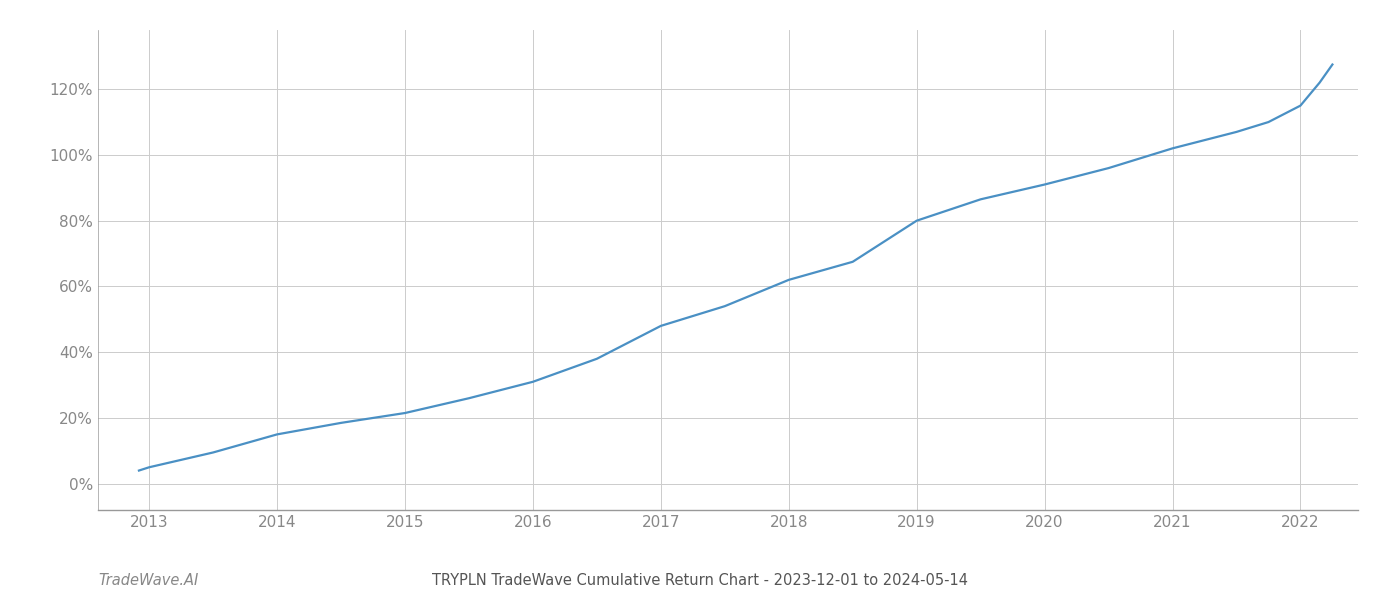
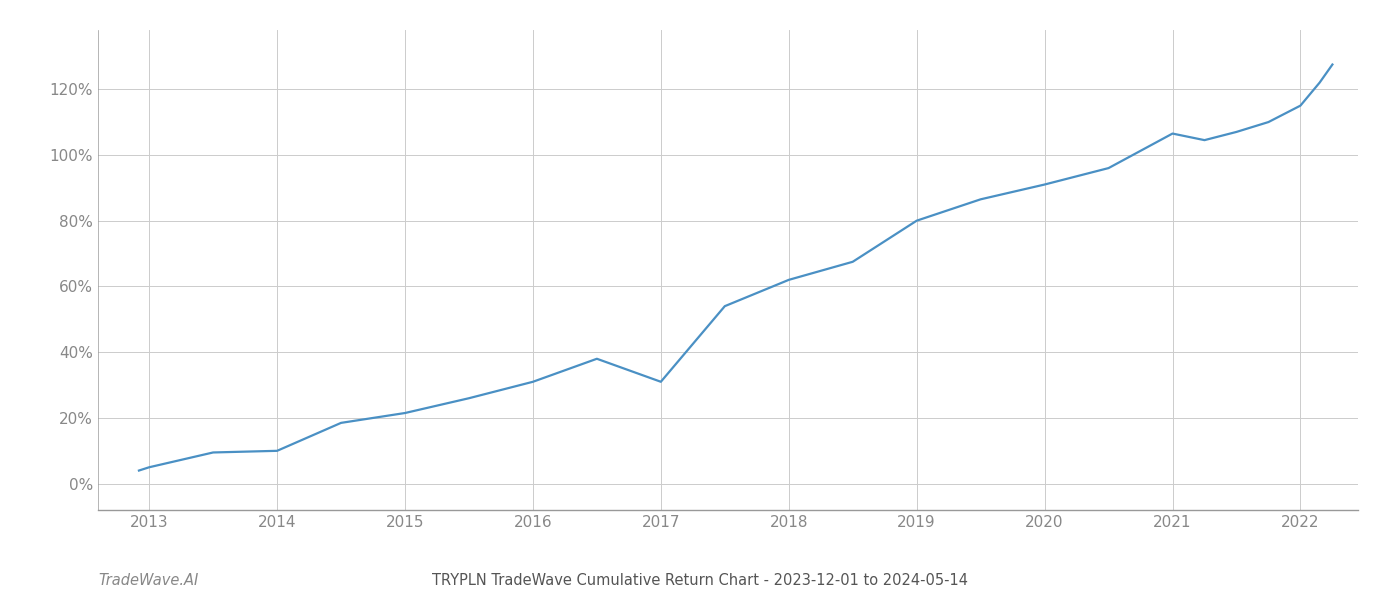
2014: 15.0% -> 10.0%
2017: 48.0% -> 31.0%
2021: 102.0% -> 106.5%
